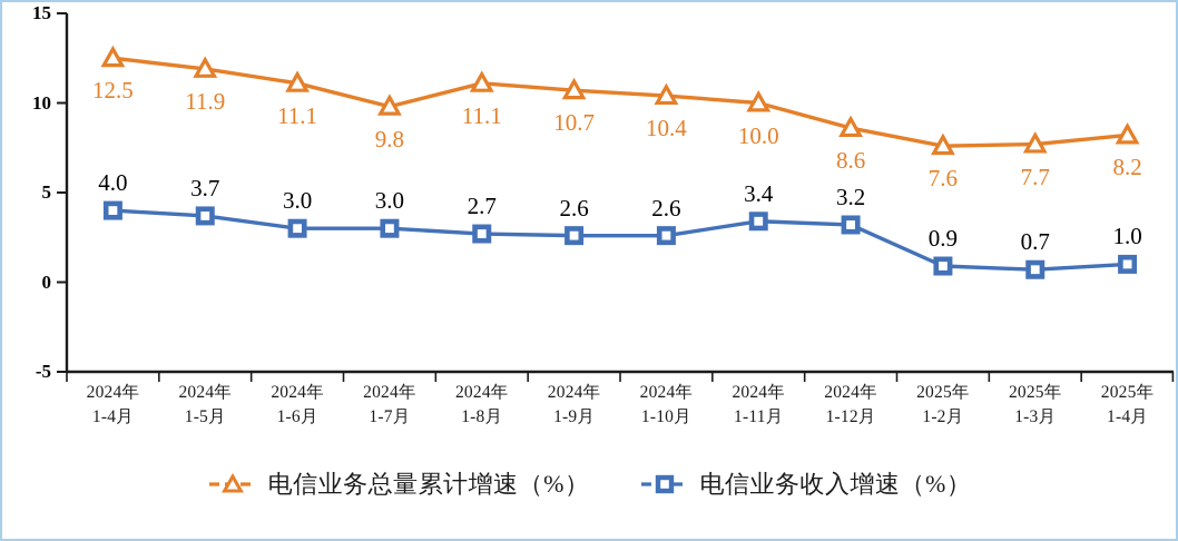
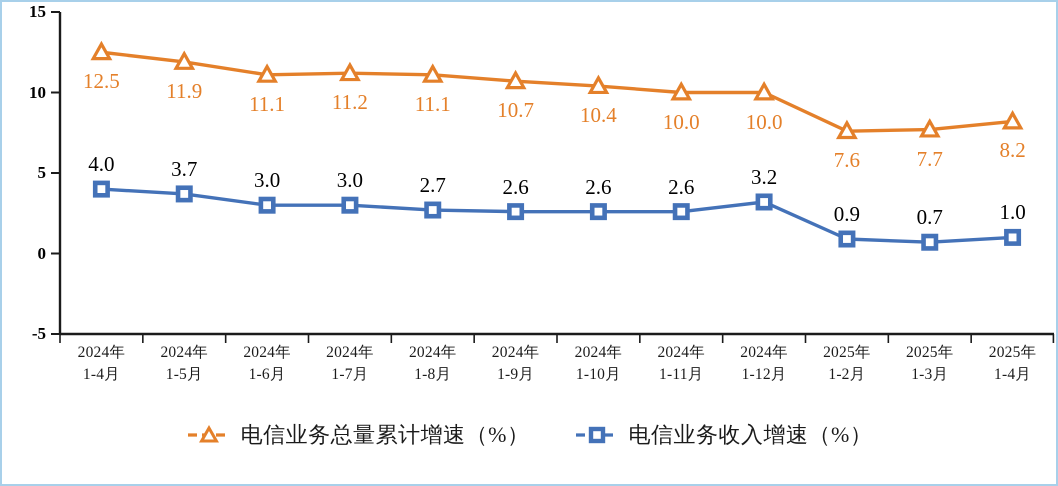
电信业务总量累计增速（%）/2024年 1-7月: 9.8 -> 11.2
电信业务收入增速（%）/2024年 1-11月: 3.4 -> 2.6
电信业务总量累计增速（%）/2024年 1-12月: 8.6 -> 10.0
